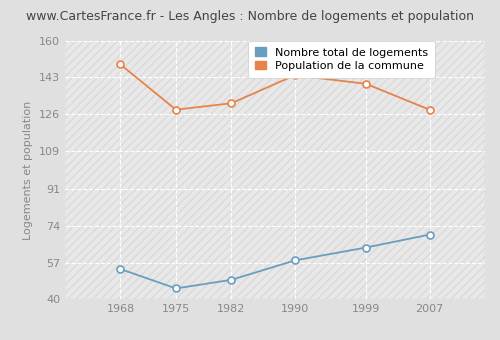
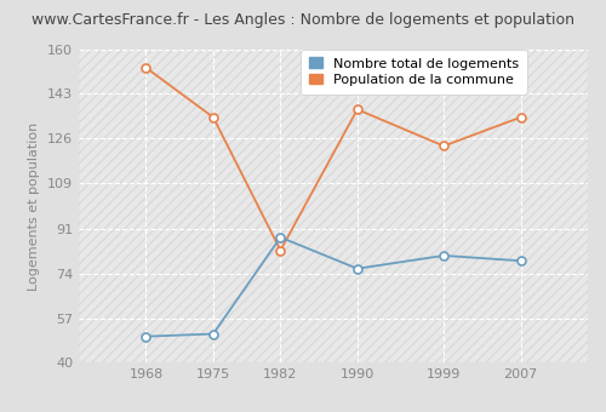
Nombre total de logements/1968: 54 -> 50
Population de la commune/1968: 149 -> 153
Nombre total de logements/1975: 45 -> 51
Population de la commune/1975: 128 -> 134
Nombre total de logements/1982: 49 -> 88
Population de la commune/1982: 131 -> 83
Nombre total de logements/1990: 58 -> 76
Population de la commune/1990: 144 -> 137
Nombre total de logements/1999: 64 -> 81
Population de la commune/1999: 140 -> 123
Nombre total de logements/2007: 70 -> 79
Population de la commune/2007: 128 -> 134
